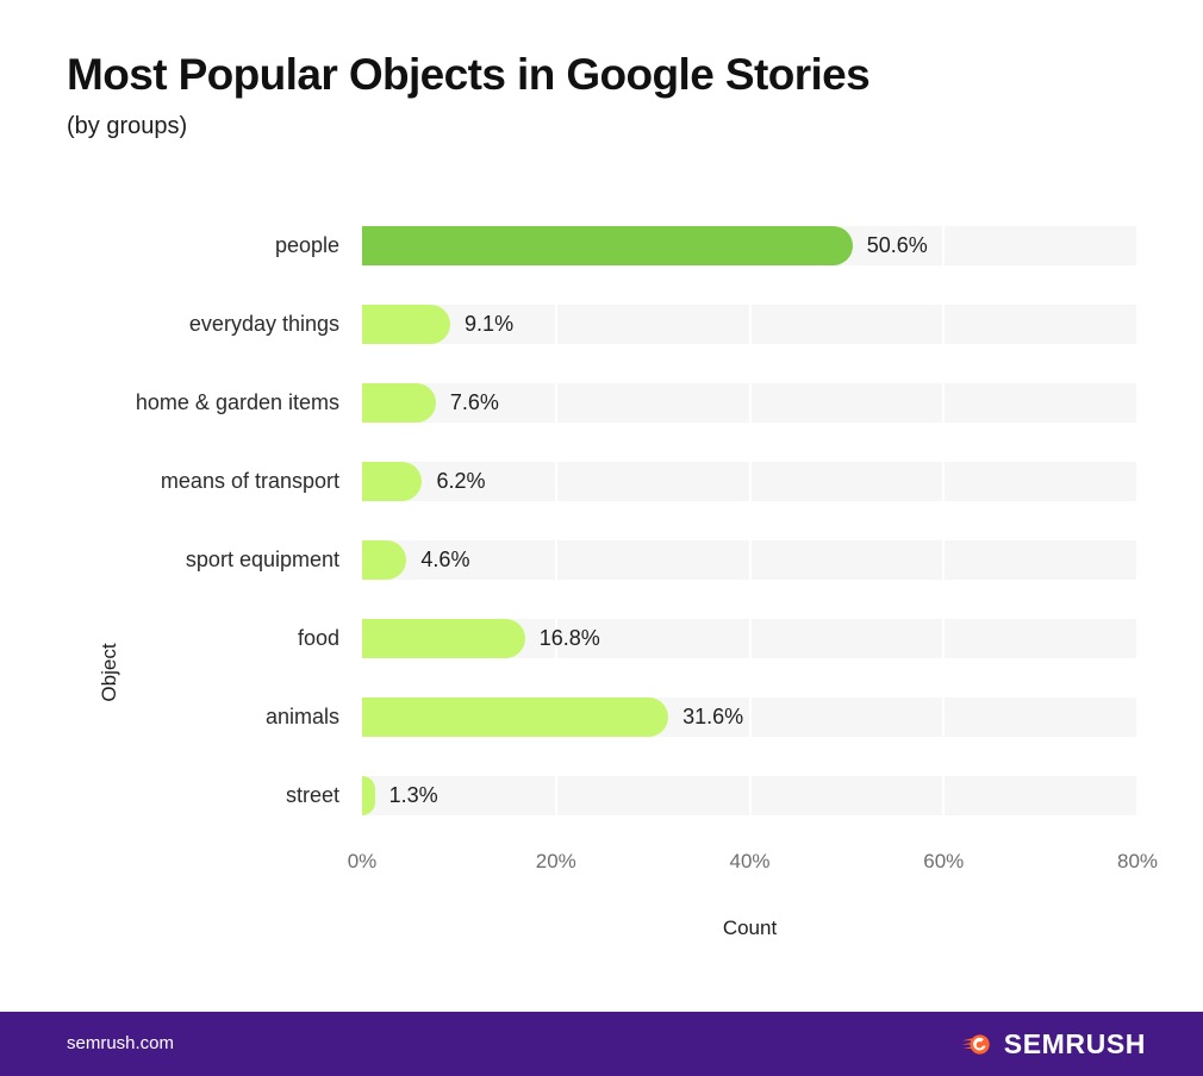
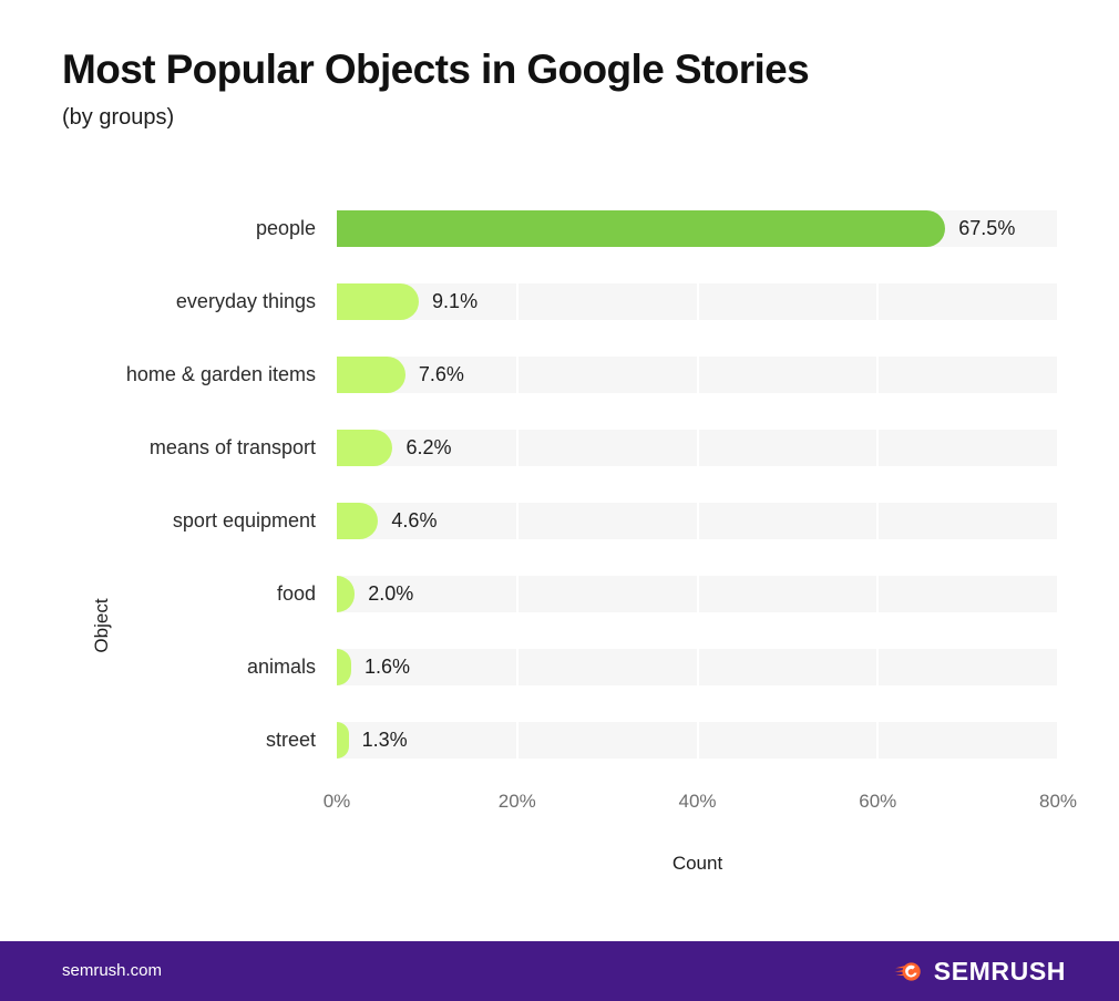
people: 50.6% -> 67.5%
food: 16.8% -> 2.0%
animals: 31.6% -> 1.6%
